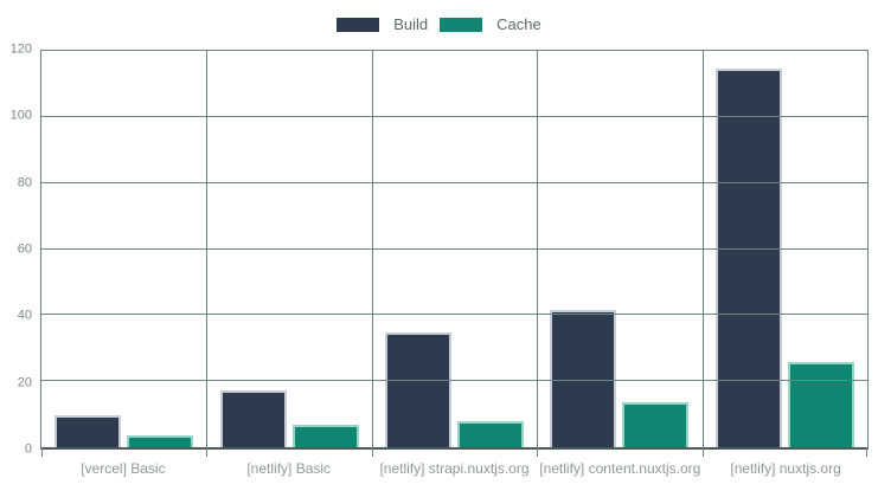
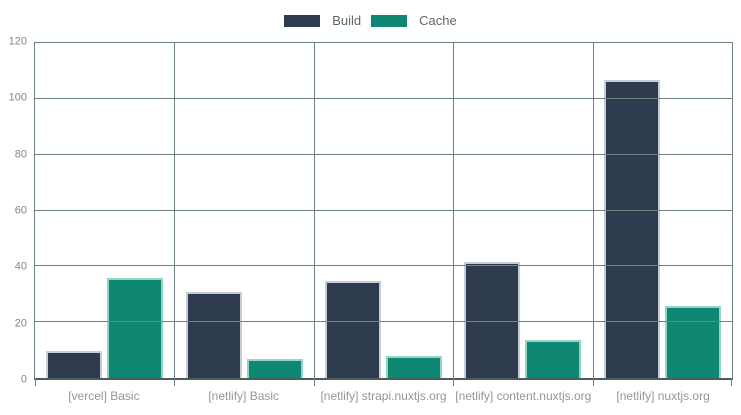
Cache/[vercel] Basic: 3 -> 35
Build/[netlify] Basic: 16 -> 30
Build/[netlify] nuxtjs.org: 114 -> 106
